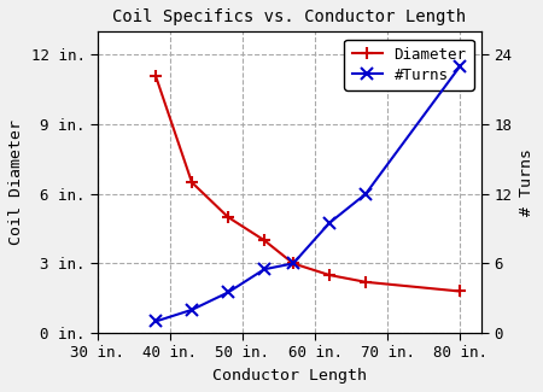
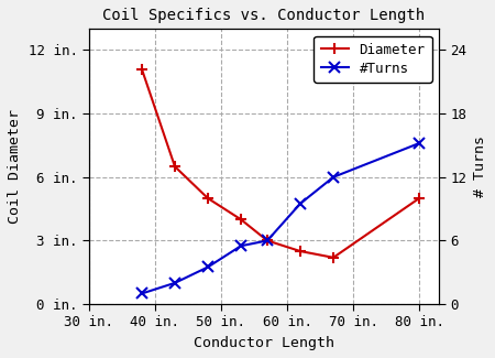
Diameter/80 in.: 1.8 in. -> 5.0 in.
#Turns/80 in.: 23.0 -> 15.2
